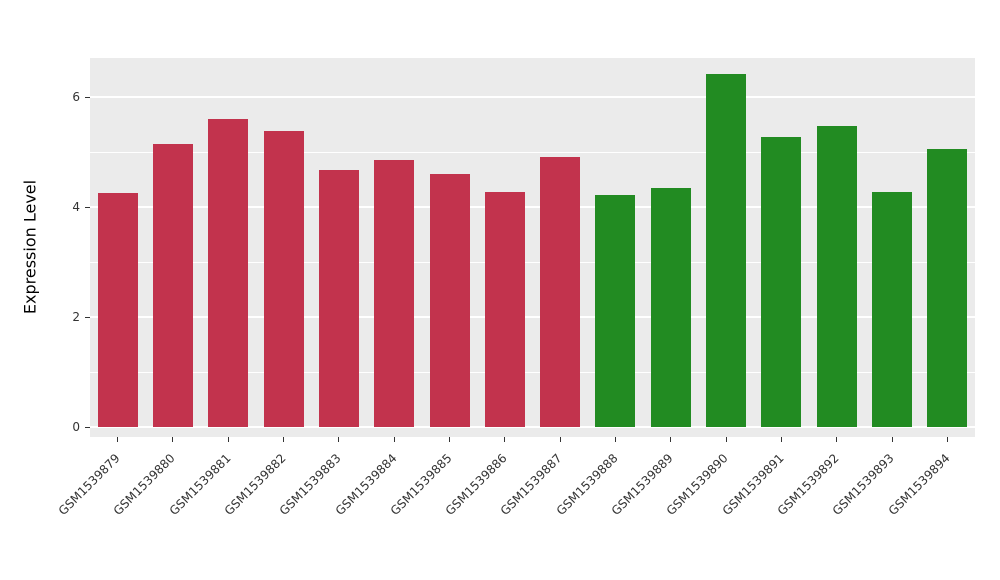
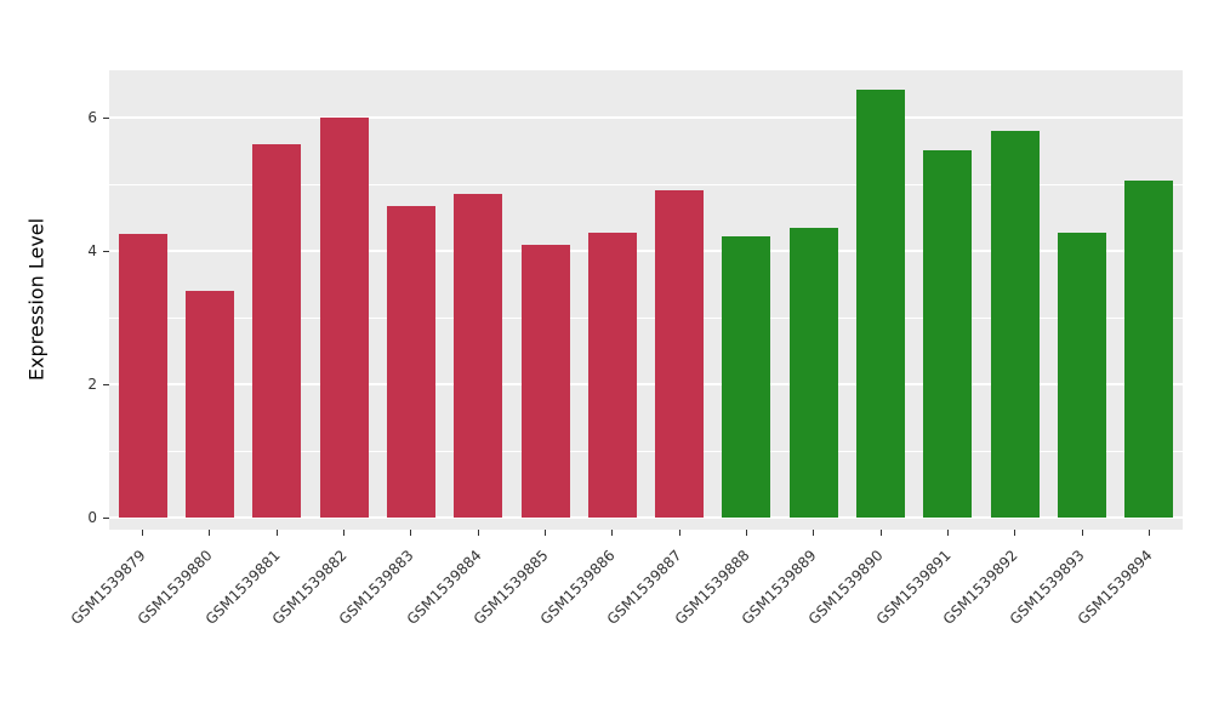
GSM1539880: 5.2 -> 3.4
GSM1539882: 5.4 -> 6.0
GSM1539885: 4.6 -> 4.1
GSM1539891: 5.3 -> 5.5
GSM1539892: 5.5 -> 5.8
